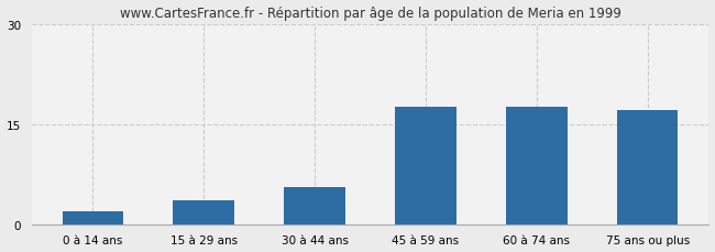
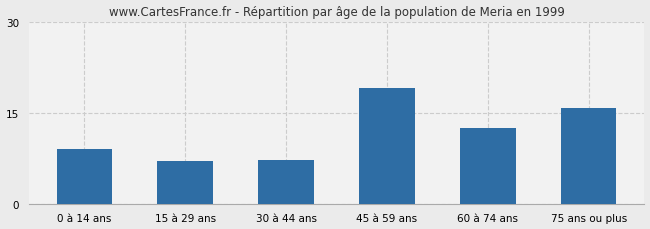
0 à 14 ans: 2.0 -> 9.0
15 à 29 ans: 3.5 -> 7.0
30 à 44 ans: 5.5 -> 7.2
45 à 59 ans: 17.5 -> 19.0
60 à 74 ans: 17.5 -> 12.4
75 ans ou plus: 17.0 -> 15.8
